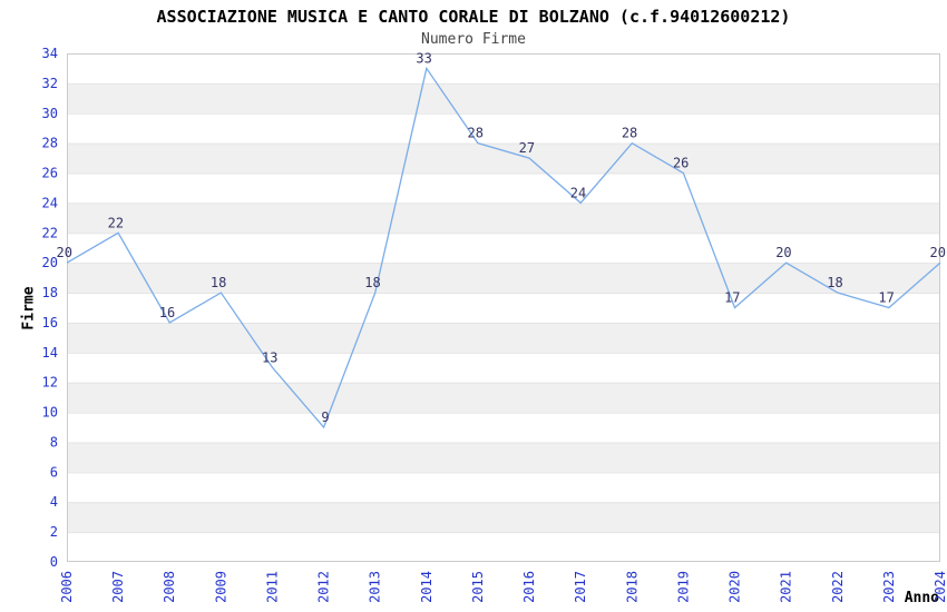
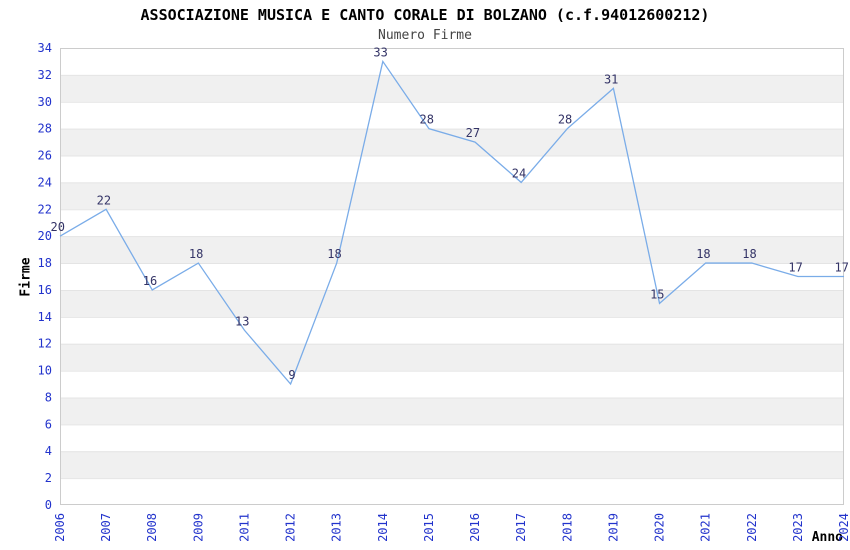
2019: 26 -> 31
2020: 17 -> 15
2021: 20 -> 18
2024: 20 -> 17
